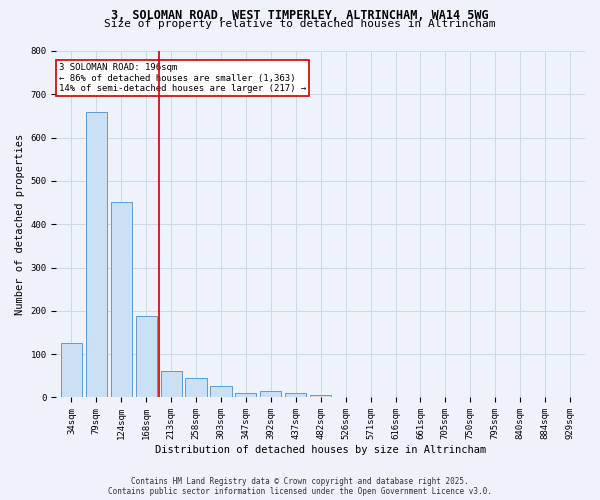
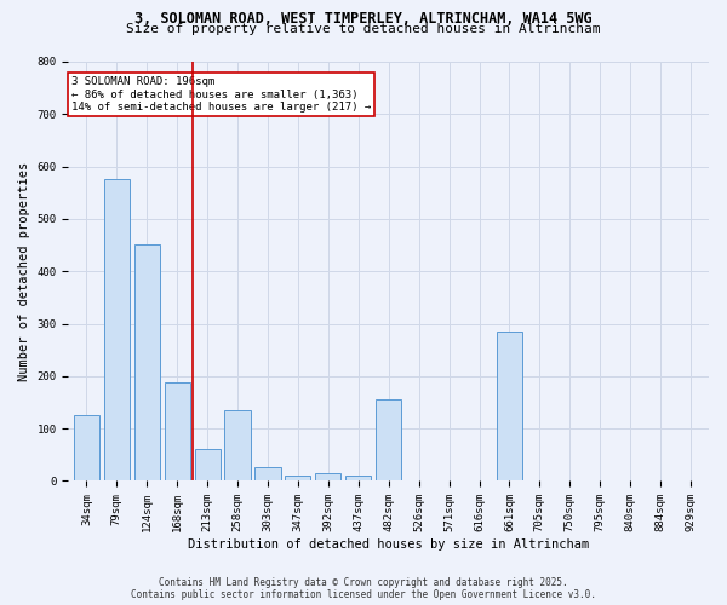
79sqm: 660 -> 575
258sqm: 46 -> 135
482sqm: 6 -> 155
661sqm: 1 -> 285
